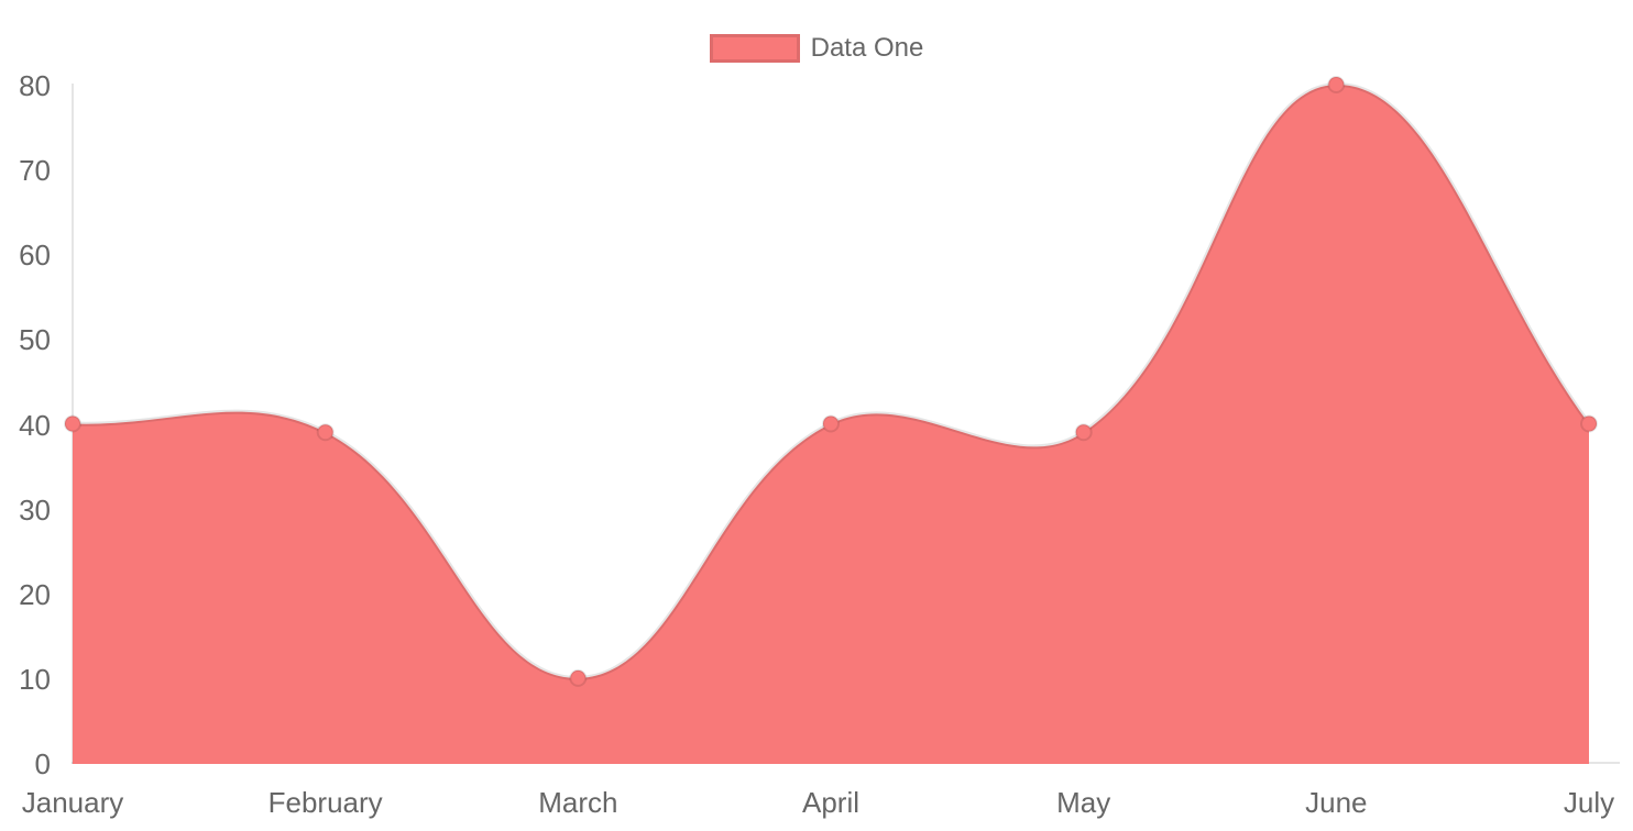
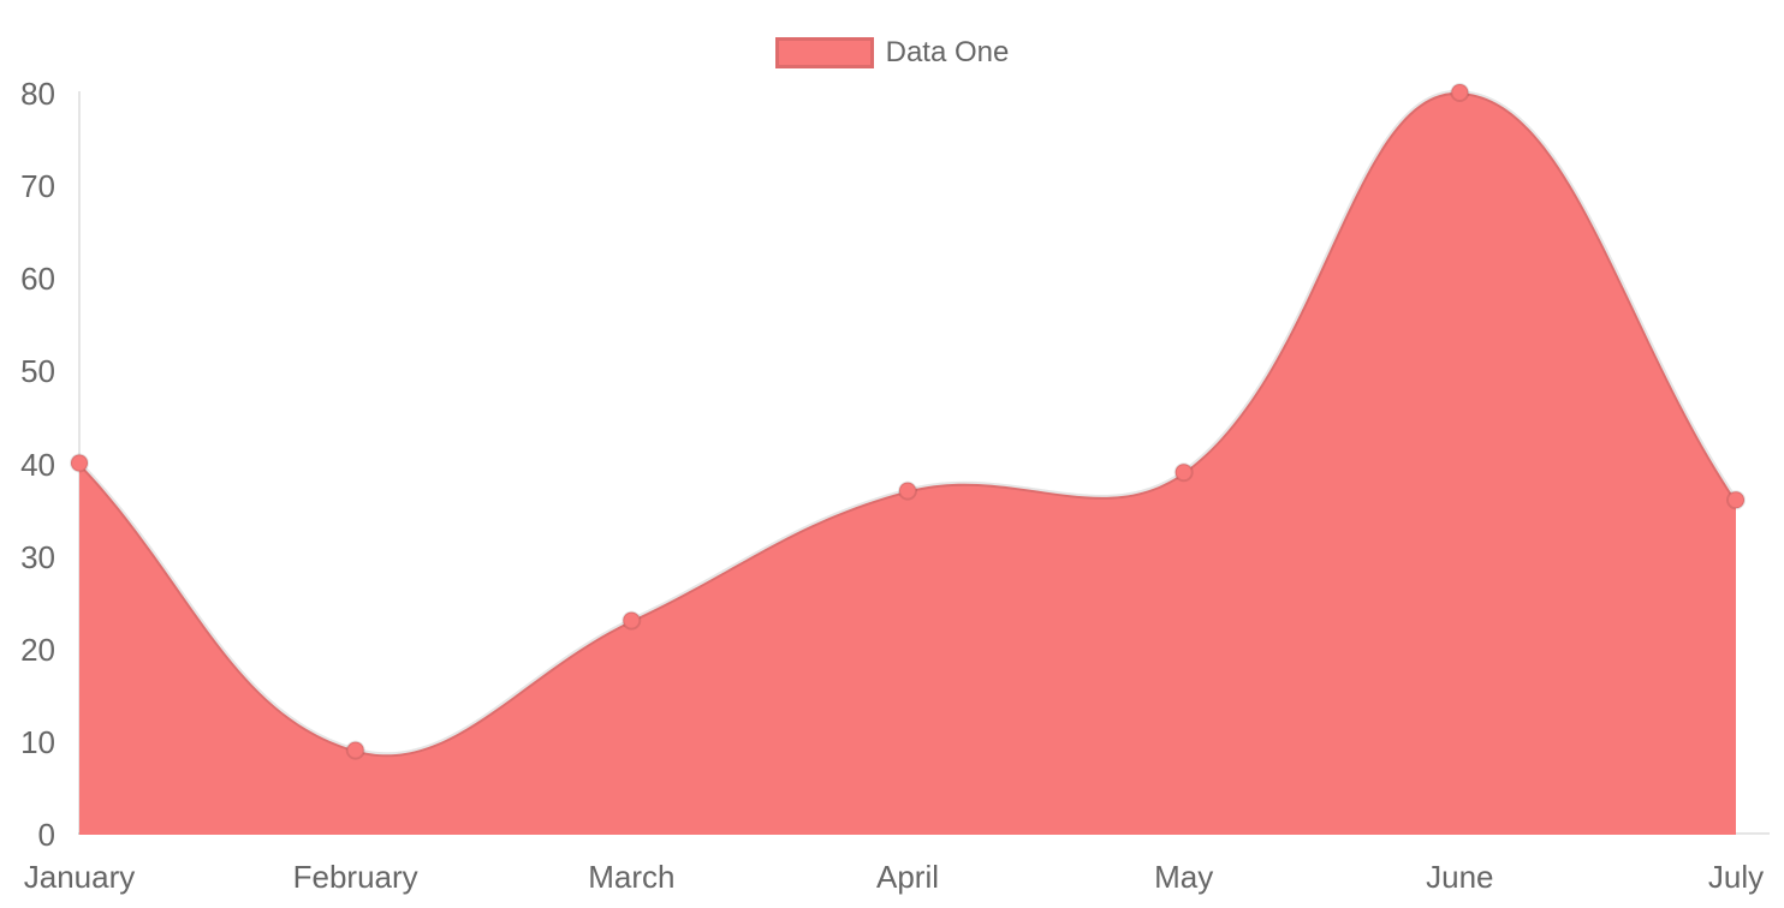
February: 39 -> 9
March: 10 -> 23
April: 40 -> 37
July: 40 -> 36
